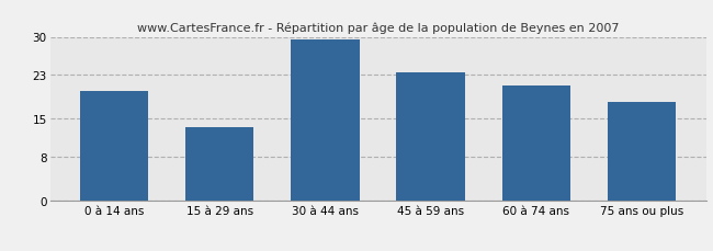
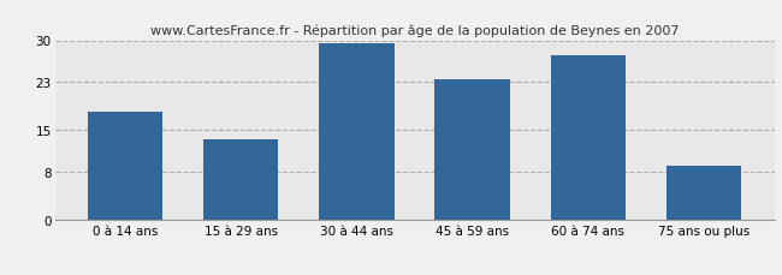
0 à 14 ans: 20.0 -> 18.0
60 à 74 ans: 21.0 -> 27.5
75 ans ou plus: 18.0 -> 9.0
